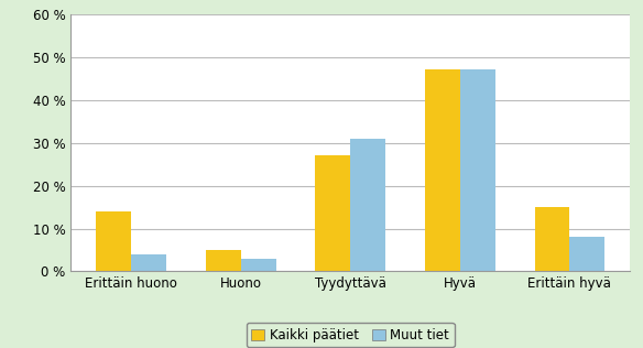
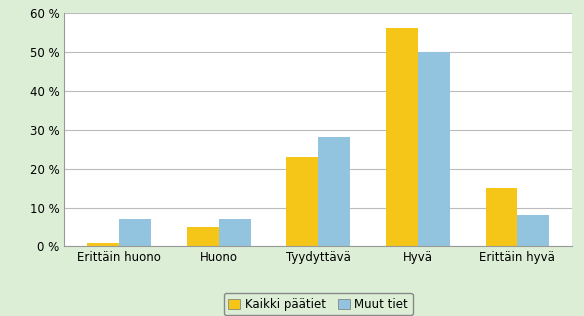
Kaikki päätiet/Erittäin huono: 14 % -> 1 %
Muut tiet/Erittäin huono: 4 % -> 7 %
Muut tiet/Huono: 3 % -> 7 %
Kaikki päätiet/Tyydyttävä: 27 % -> 23 %
Muut tiet/Tyydyttävä: 31 % -> 28 %
Kaikki päätiet/Hyvä: 47 % -> 56 %
Muut tiet/Hyvä: 47 % -> 50 %
